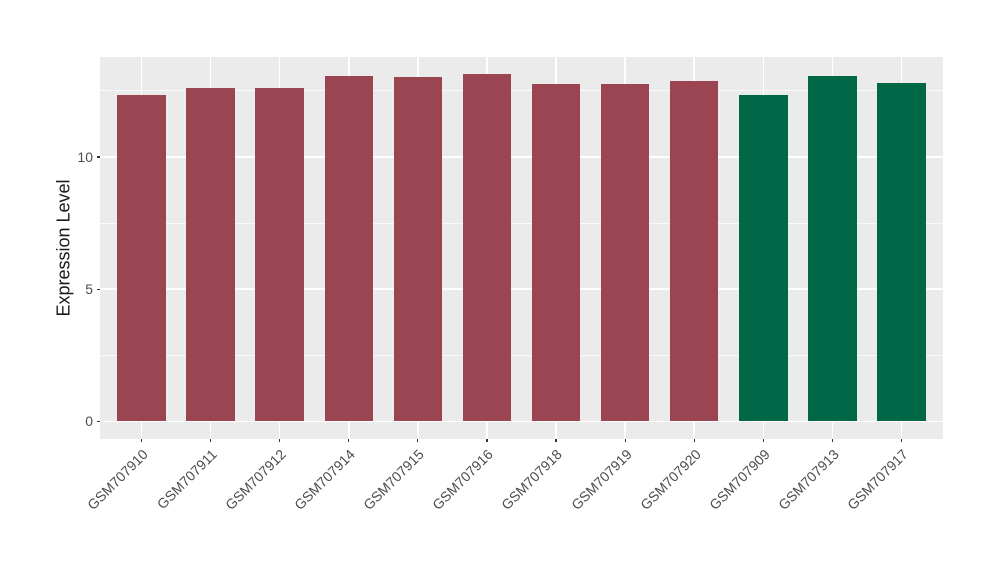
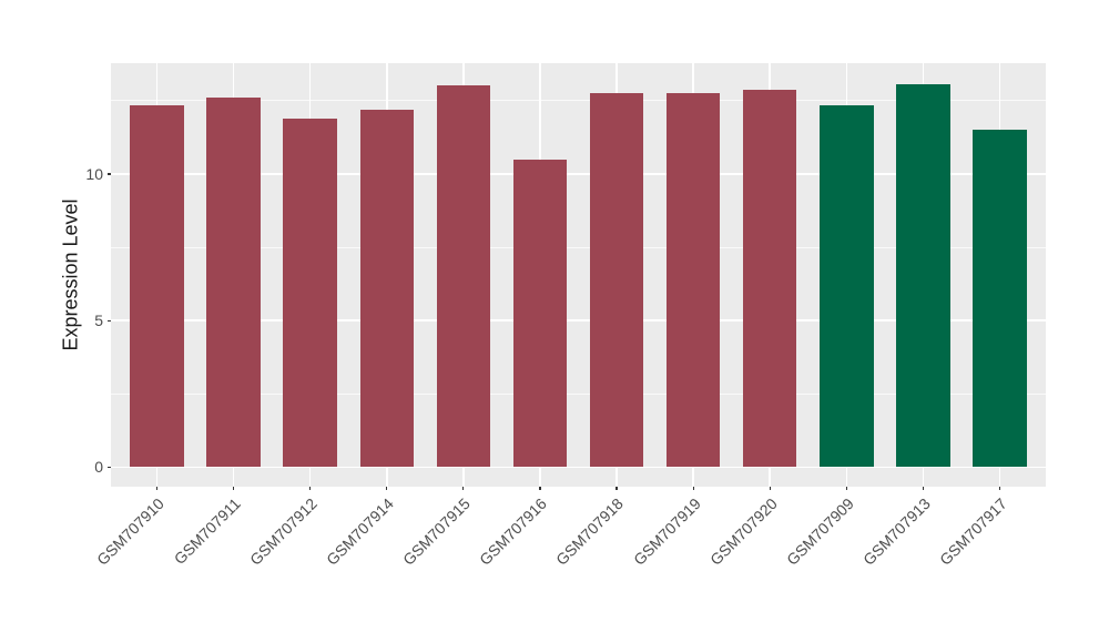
GSM707912: 12.6 -> 11.9
GSM707914: 13.1 -> 12.2
GSM707916: 13.1 -> 10.5
GSM707917: 12.8 -> 11.5
